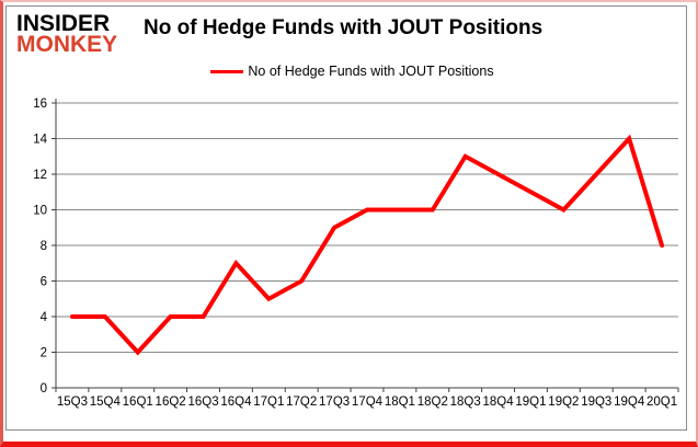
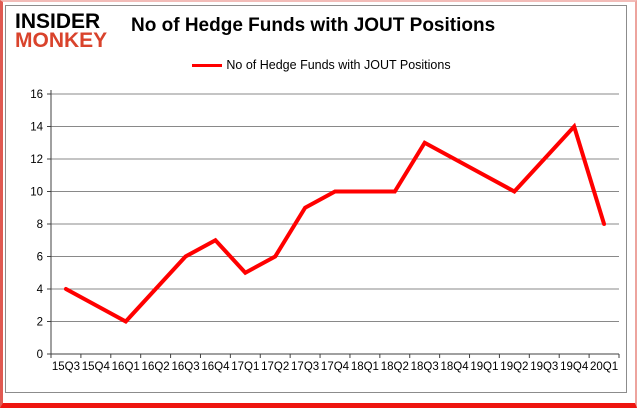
15Q4: 4 -> 3
16Q3: 4 -> 6
